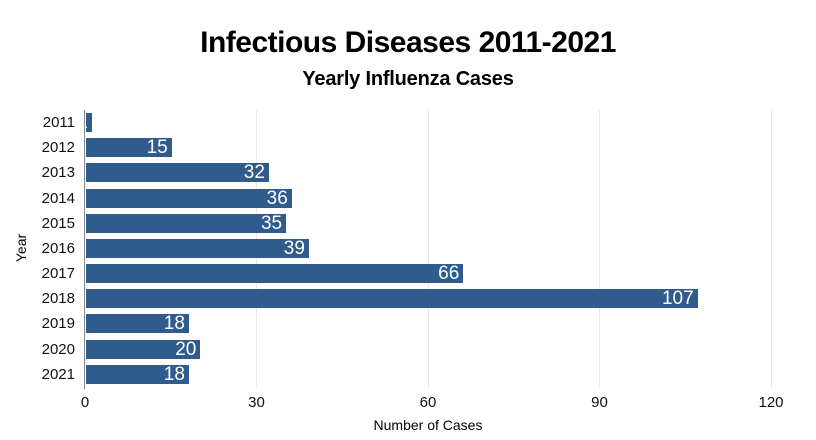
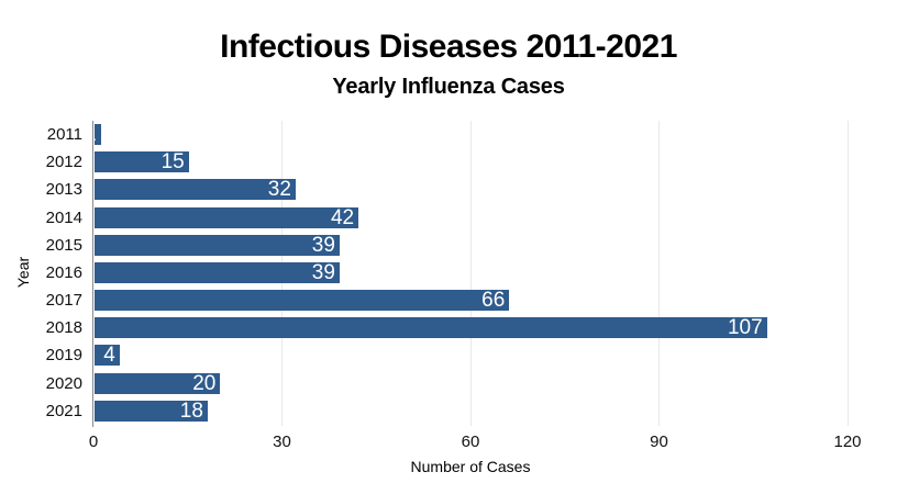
2014: 36 -> 42
2015: 35 -> 39
2019: 18 -> 4
